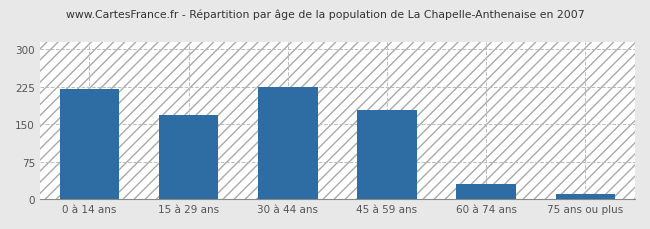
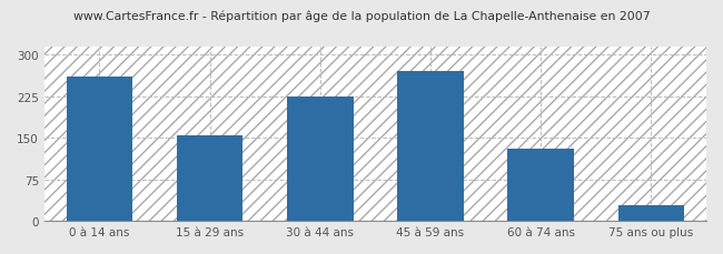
0 à 14 ans: 221 -> 260
15 à 29 ans: 168 -> 154
45 à 59 ans: 178 -> 270
60 à 74 ans: 31 -> 130
75 ans ou plus: 11 -> 28
